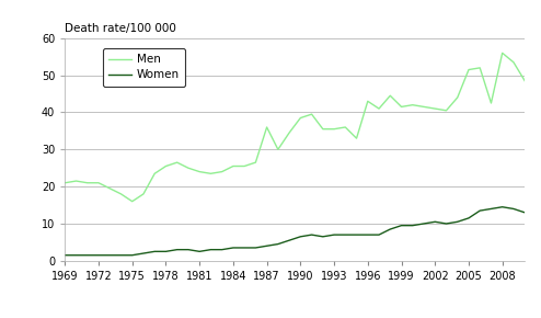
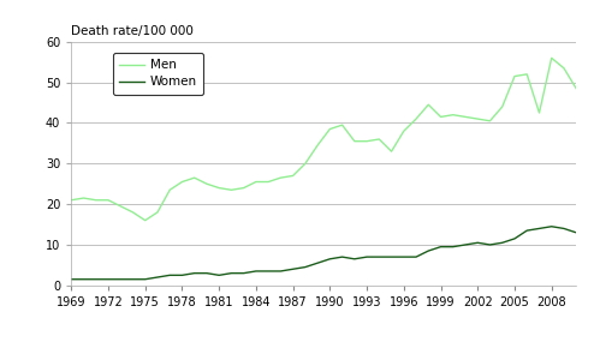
Men/1987: 36.0 -> 27.0
Men/1996: 43.0 -> 38.0
